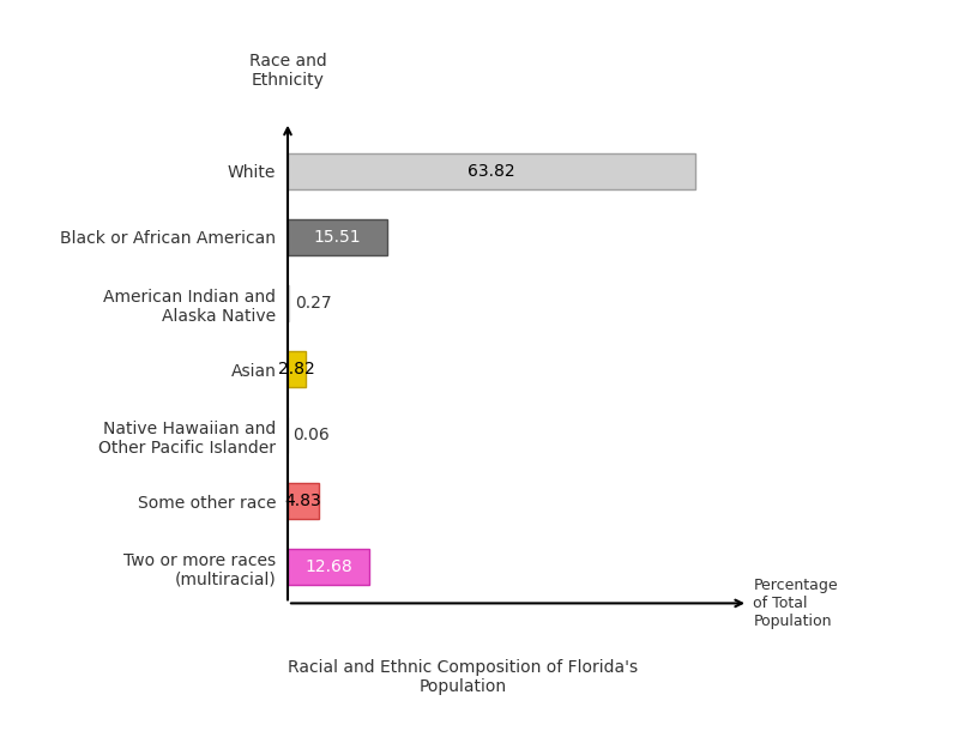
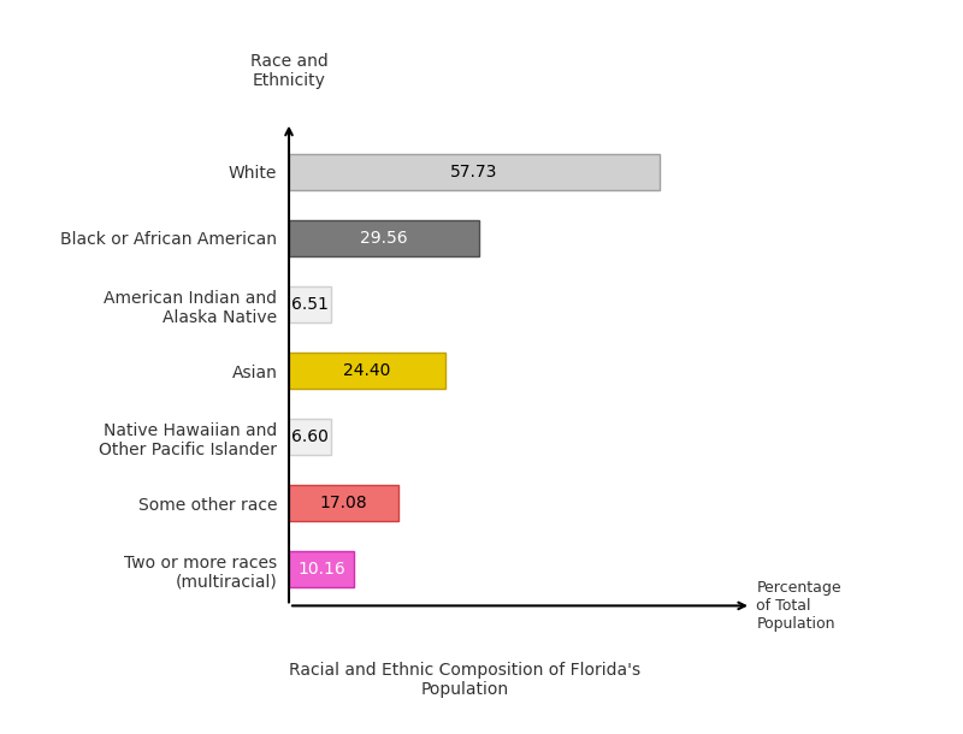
White: 63.82 -> 57.73
Black or African American: 15.51 -> 29.56
American Indian and Alaska Native: 0.27 -> 6.51
Asian: 2.82 -> 24.40
Native Hawaiian and Other Pacific Islander: 0.06 -> 6.60
Some other race: 4.83 -> 17.08
Two or more races (multiracial): 12.68 -> 10.16
